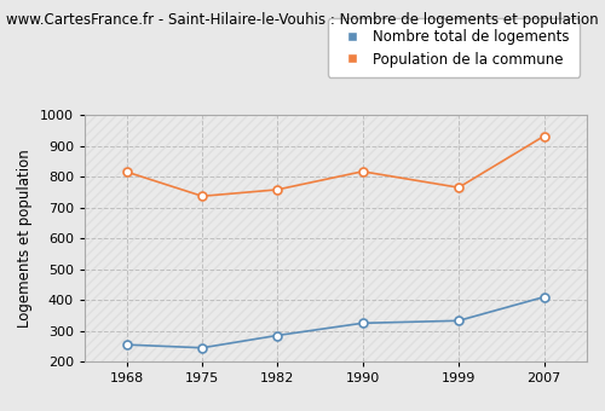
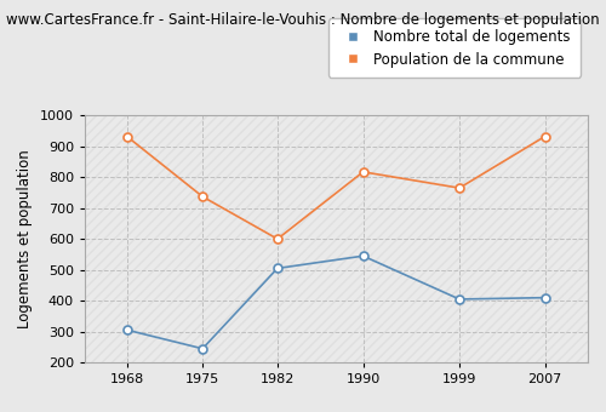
Nombre total de logements/1968: 255 -> 305
Population de la commune/1968: 815 -> 930
Nombre total de logements/1982: 285 -> 505
Population de la commune/1982: 758 -> 600
Nombre total de logements/1990: 325 -> 545
Nombre total de logements/1999: 333 -> 405
